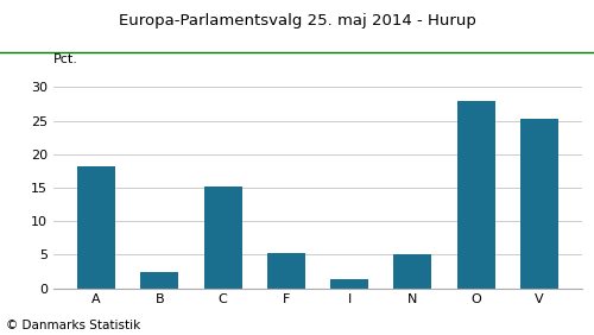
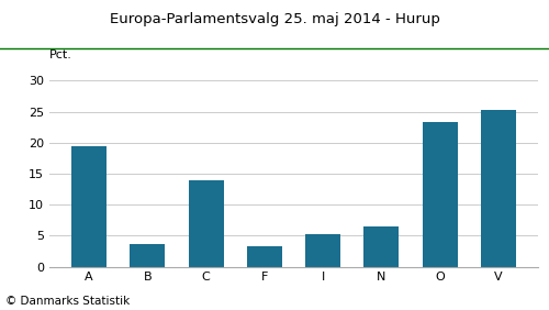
A: 18.2 -> 19.4
B: 2.4 -> 3.6
C: 15.2 -> 14.0
F: 5.3 -> 3.2
I: 1.4 -> 5.2
N: 5.0 -> 6.4
O: 28.0 -> 23.4
